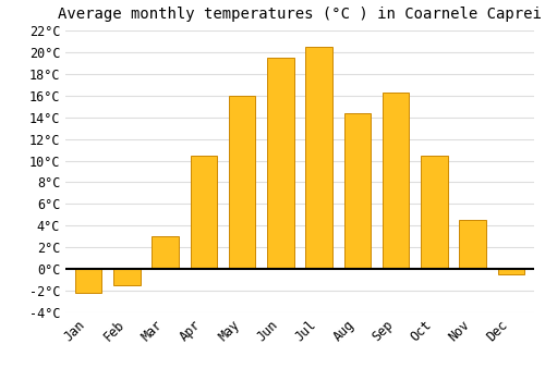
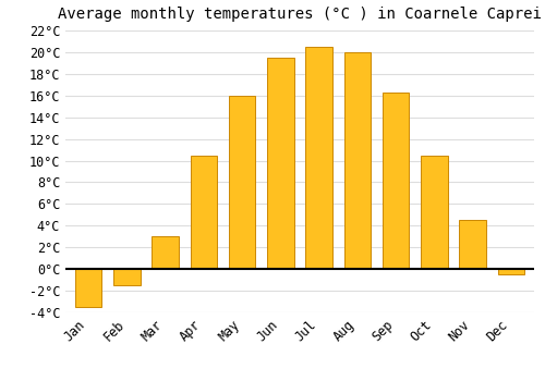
Jan: -2.2°C -> -3.5°C
Aug: 14.4°C -> 20.0°C
